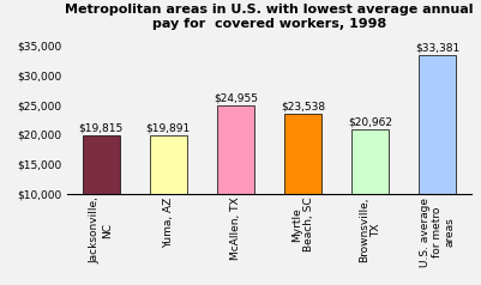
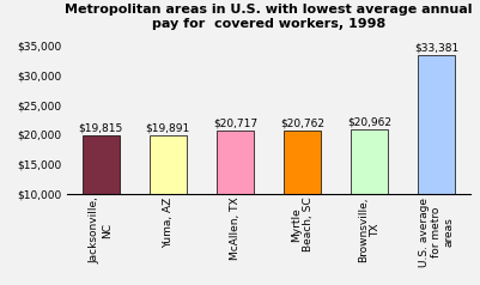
McAllen, TX: $24,955 -> $20,717
Myrtle Beach, SC: $23,538 -> $20,762
